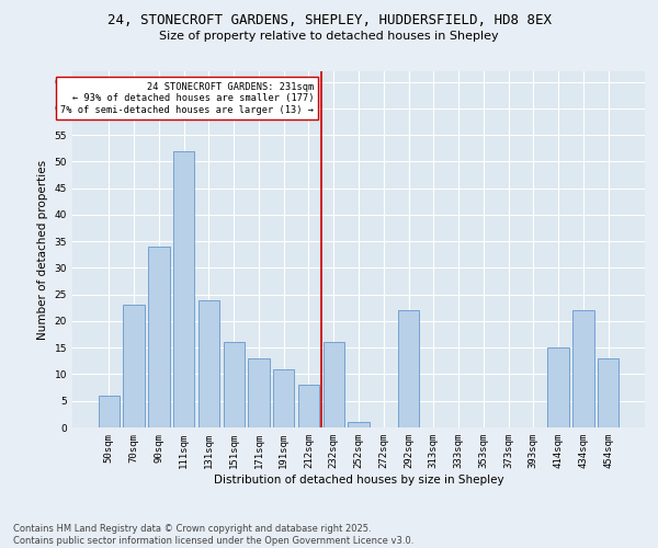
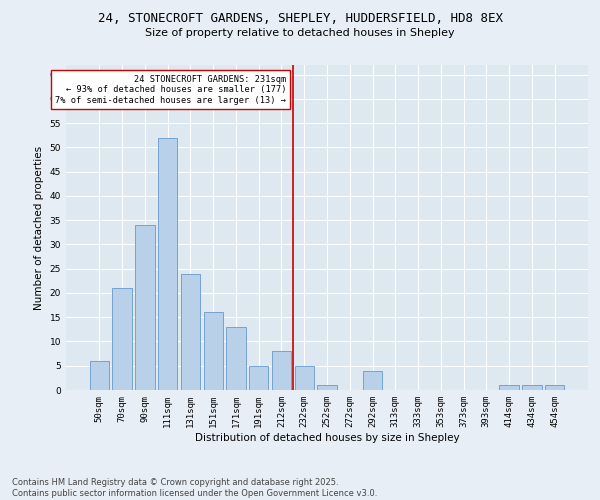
70sqm: 23 -> 21
191sqm: 11 -> 5
232sqm: 16 -> 5
292sqm: 22 -> 4
414sqm: 15 -> 1
434sqm: 22 -> 1
454sqm: 13 -> 1
